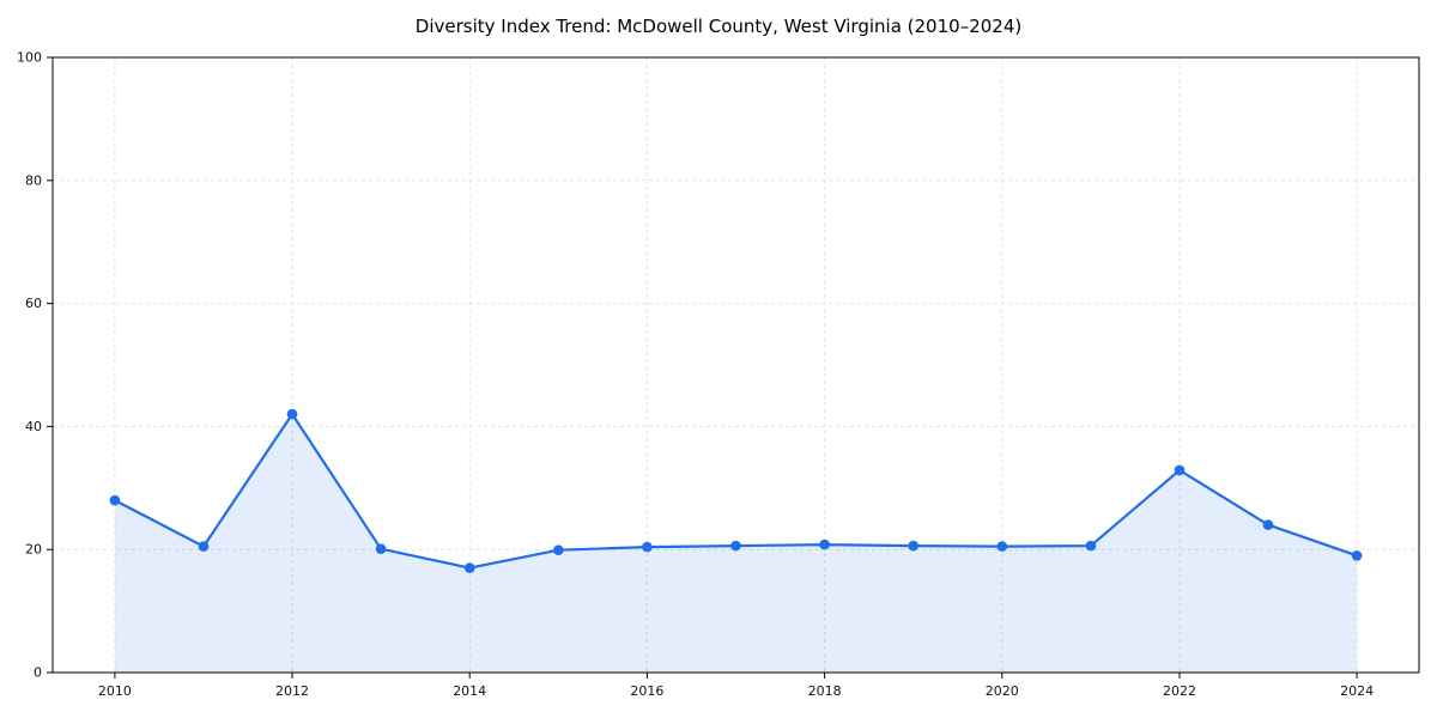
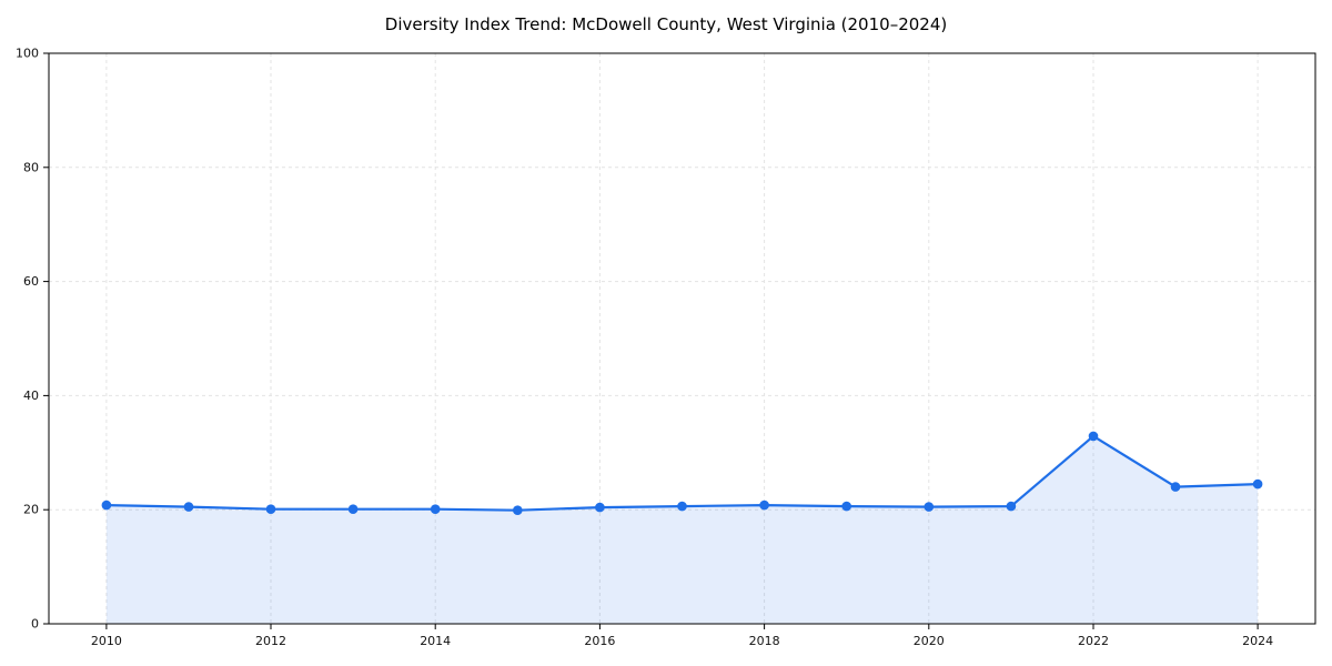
2010: 28 -> 21
2012: 42 -> 20
2014: 17 -> 20
2024: 19 -> 24
